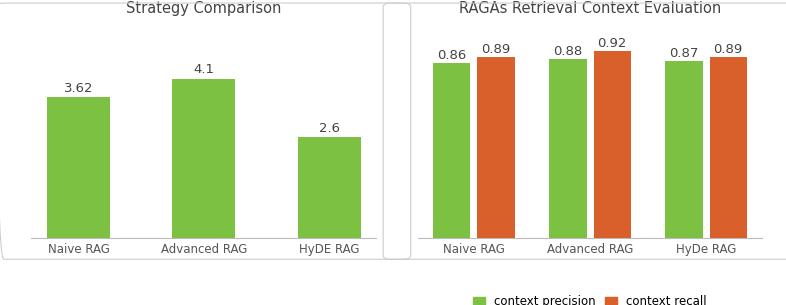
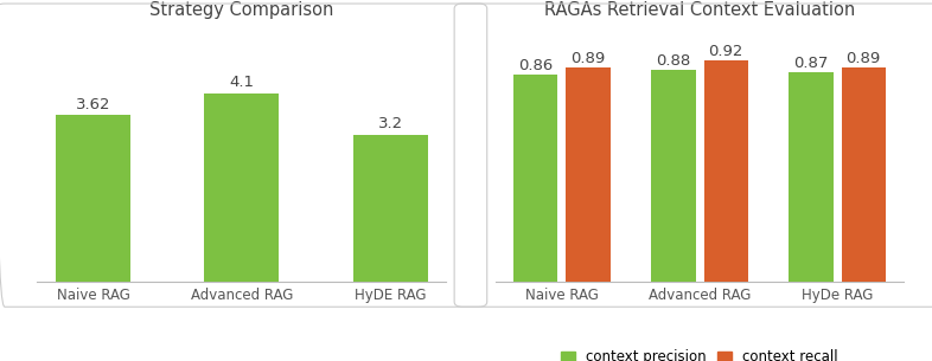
HyDE RAG: 2.6 -> 3.2
